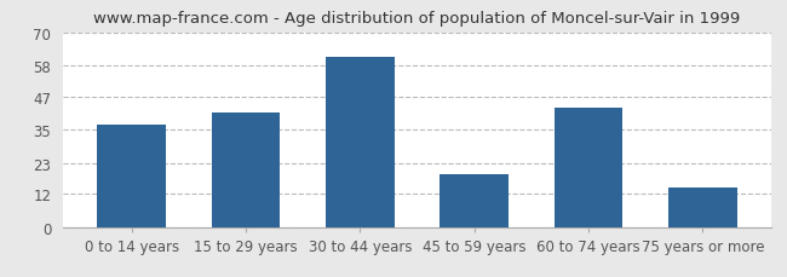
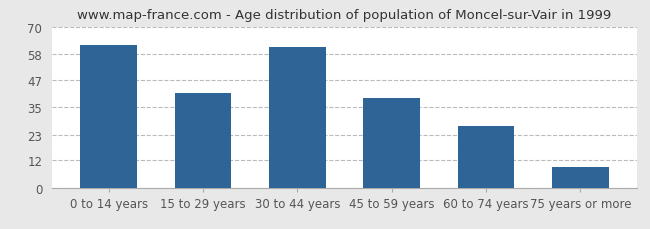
0 to 14 years: 37 -> 62
45 to 59 years: 19 -> 39
60 to 74 years: 43 -> 27
75 years or more: 14 -> 9
